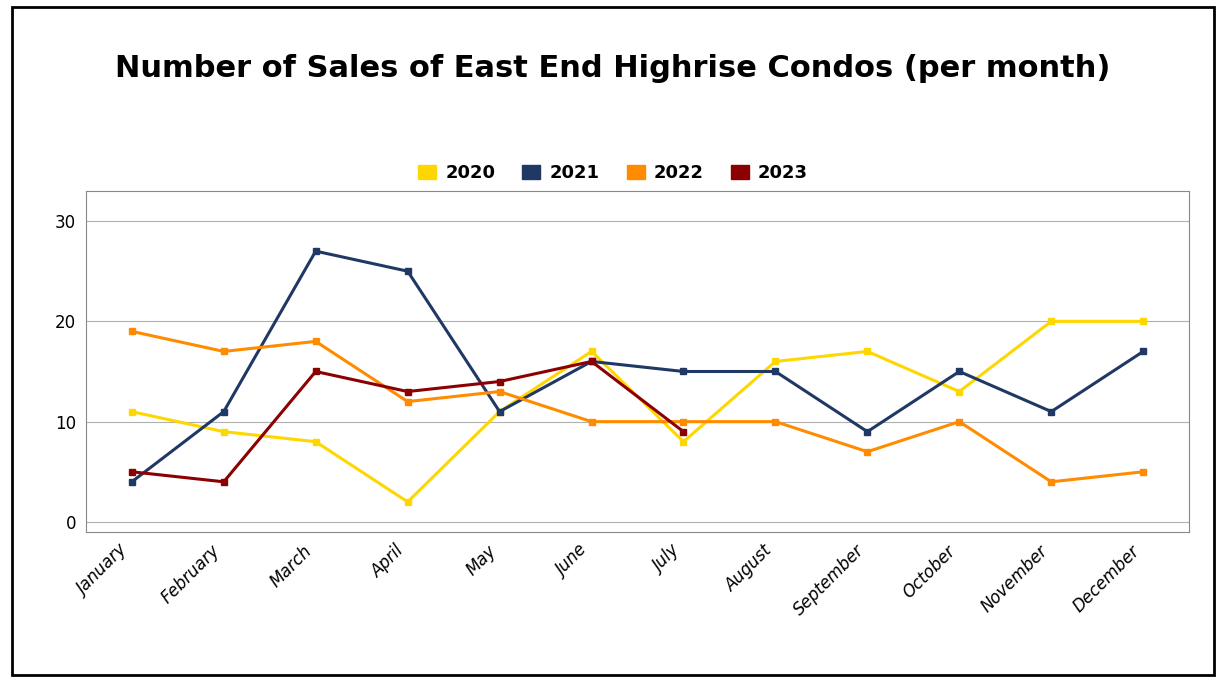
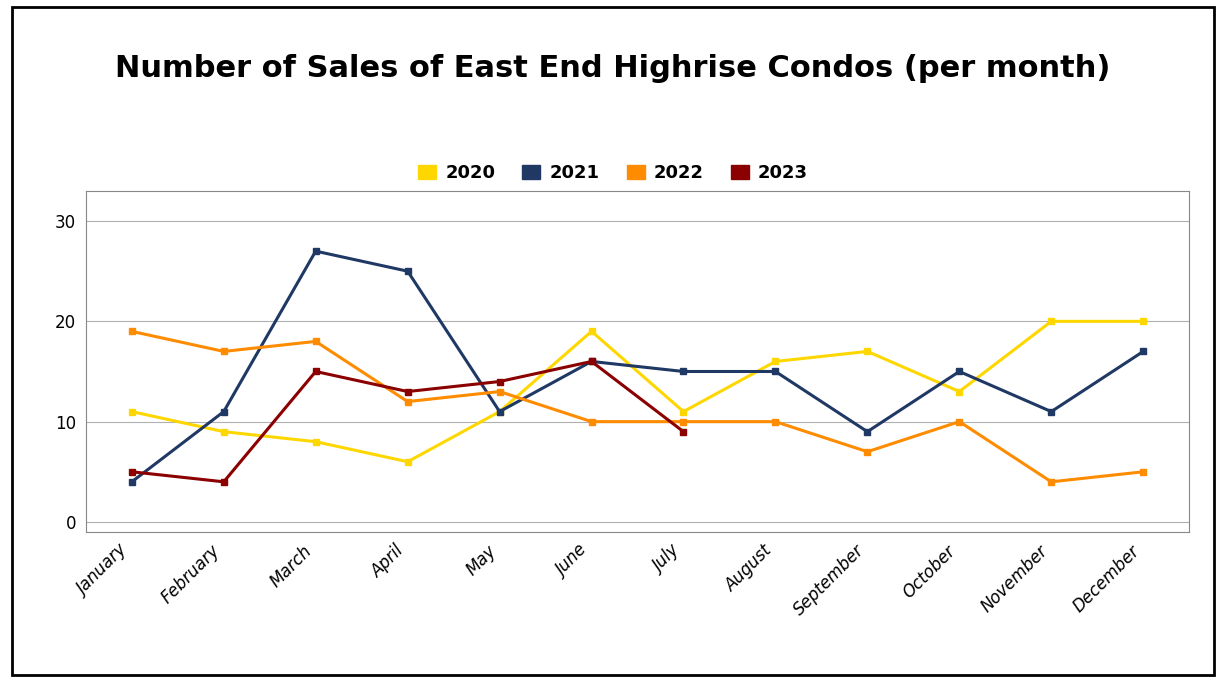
2020/April: 2 -> 6
2020/June: 17 -> 19
2020/July: 8 -> 11
